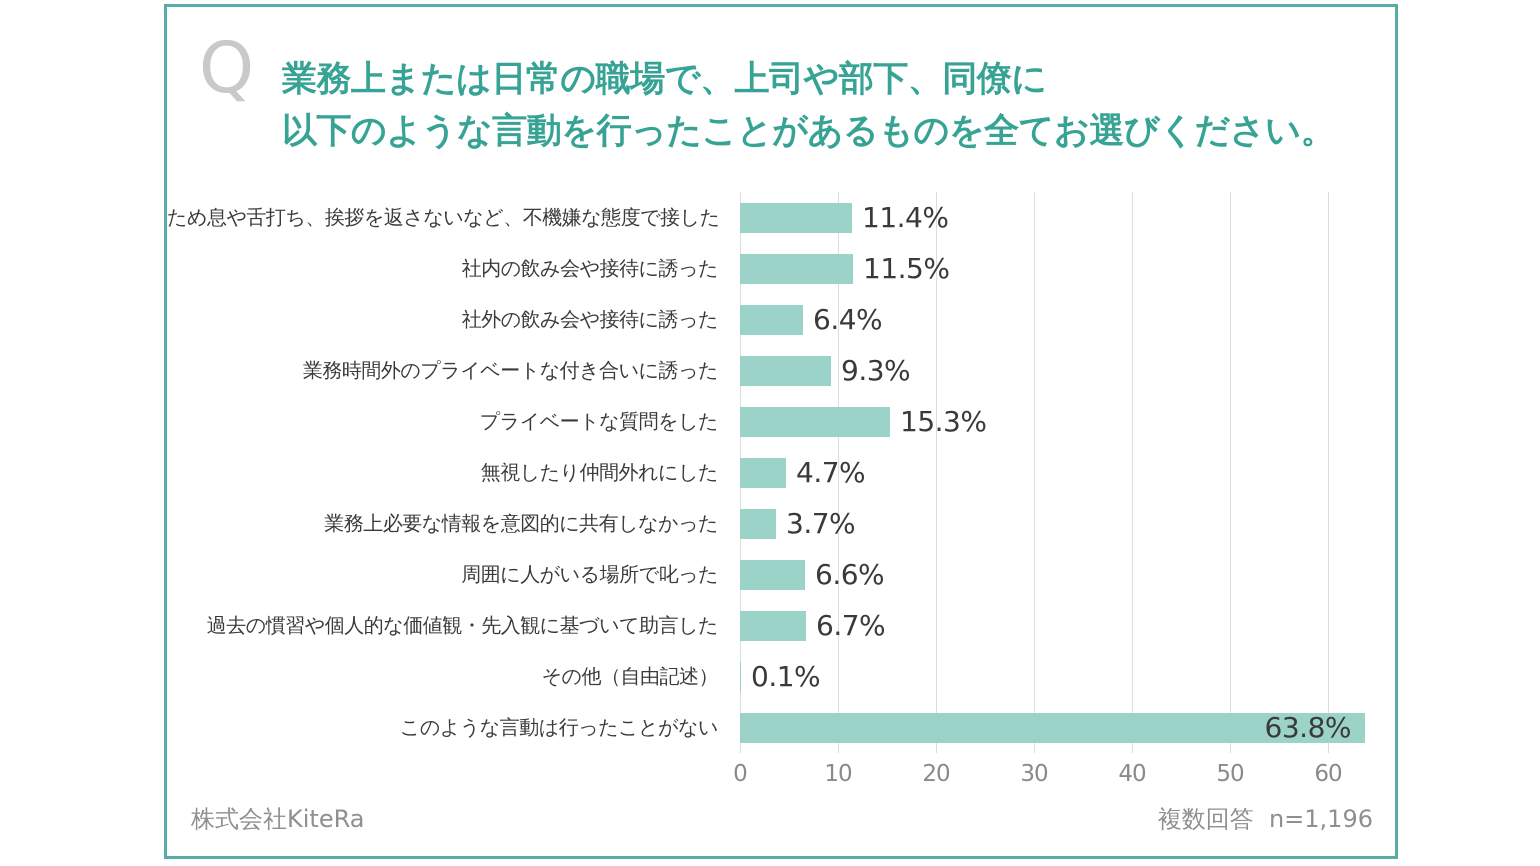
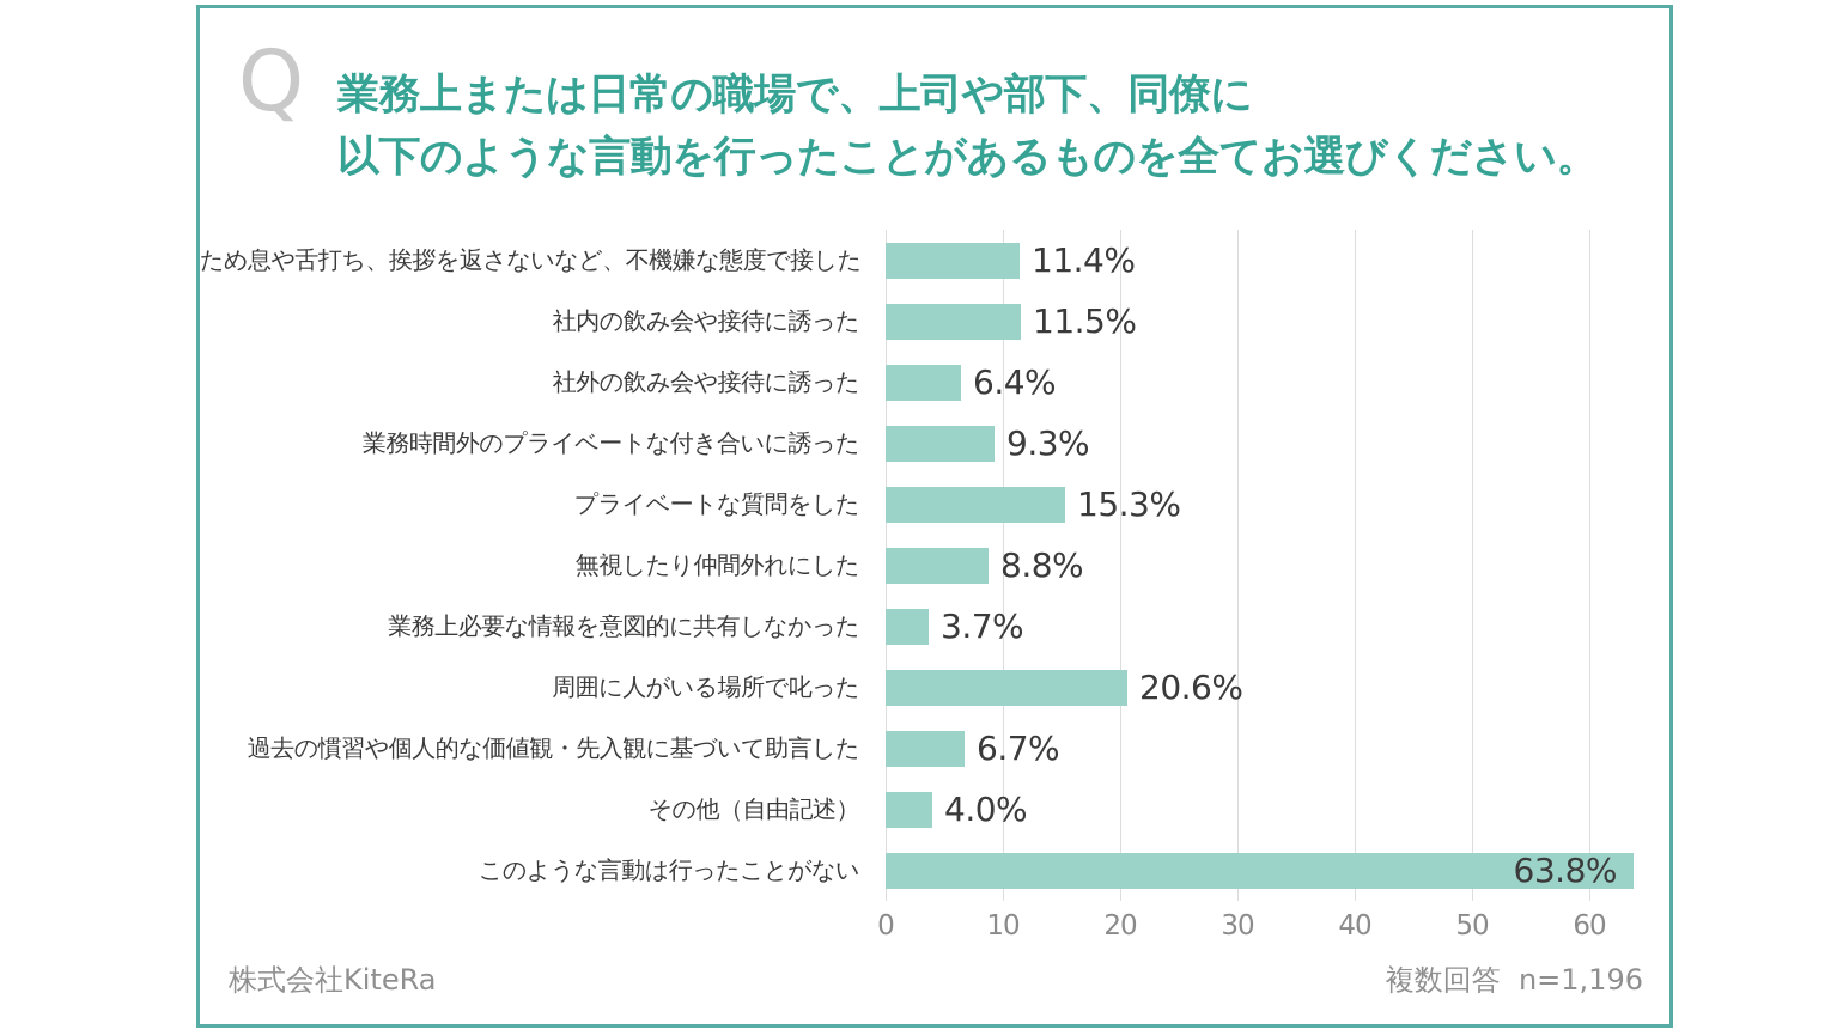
無視したり仲間外れにした: 4.7% -> 8.8%
周囲に人がいる場所で叱った: 6.6% -> 20.6%
その他（自由記述）: 0.1% -> 4.0%
